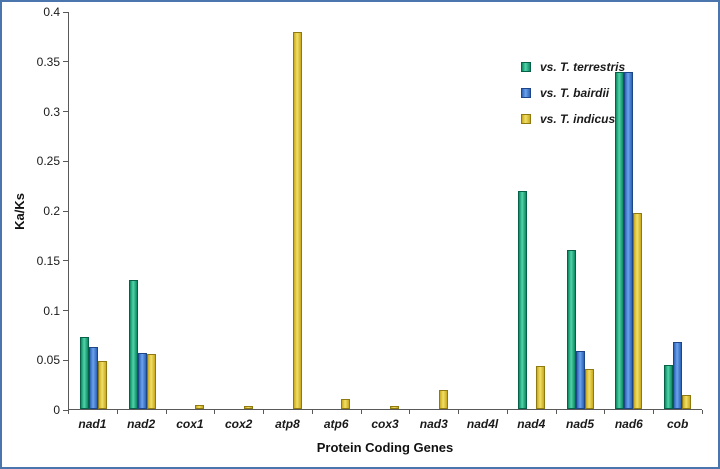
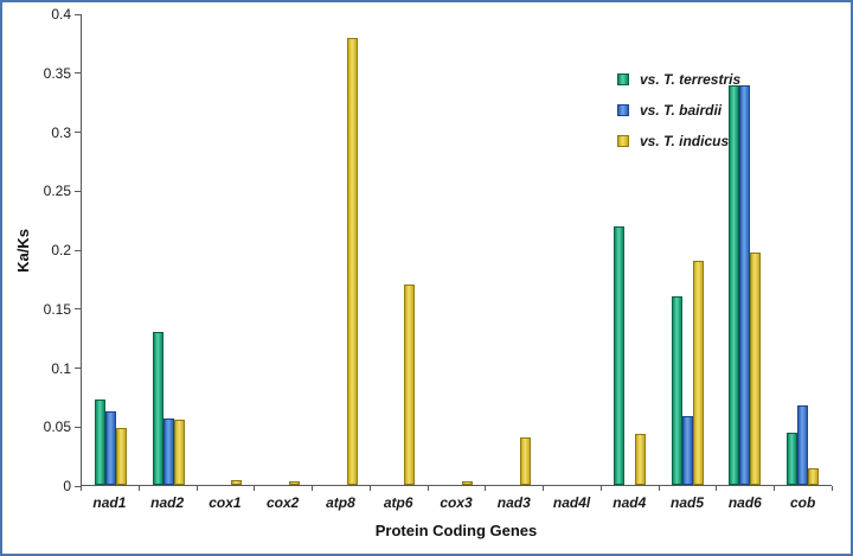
vs. T. indicus/atp6: 0.01 -> 0.17
vs. T. indicus/nad3: 0.02 -> 0.04
vs. T. indicus/nad5: 0.04 -> 0.19
